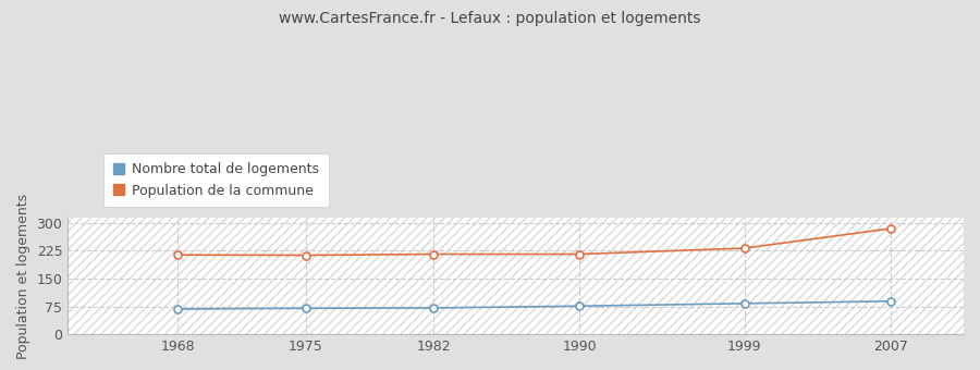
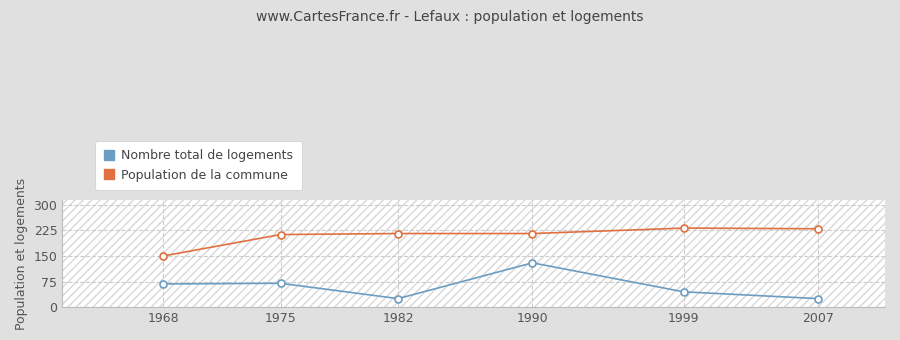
Population de la commune/1968: 214 -> 150
Nombre total de logements/1982: 71 -> 25
Nombre total de logements/1990: 76 -> 130
Nombre total de logements/1999: 83 -> 45
Nombre total de logements/2007: 89 -> 25
Population de la commune/2007: 285 -> 230
